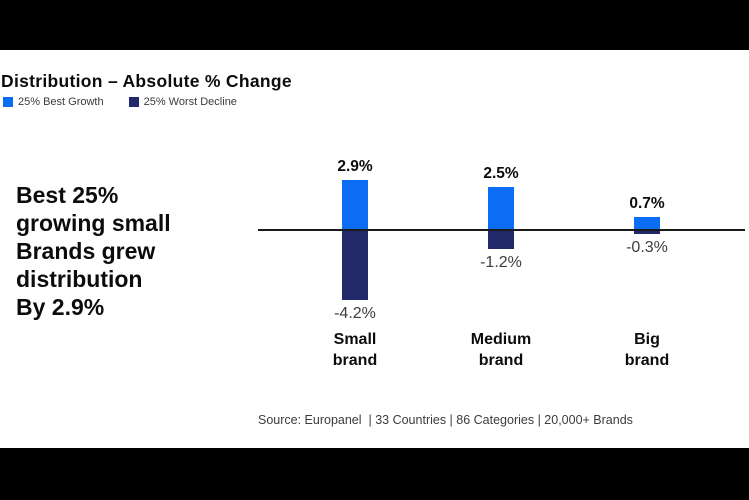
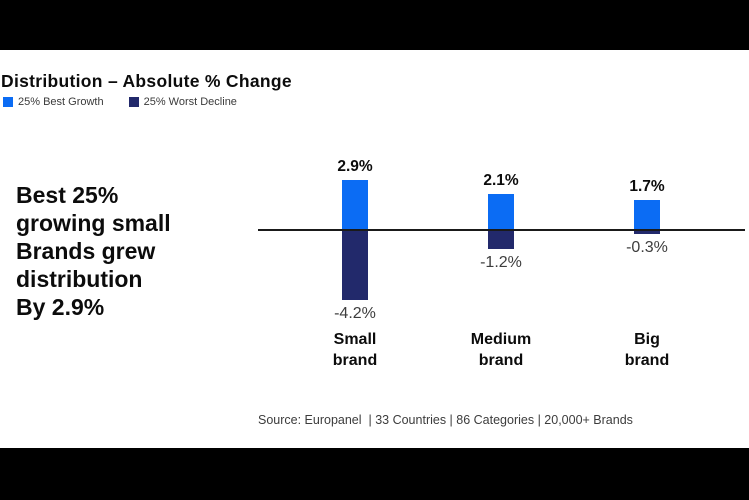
25% Best Growth/Medium brand: 2.5% -> 2.1%
25% Best Growth/Big brand: 0.7% -> 1.7%
